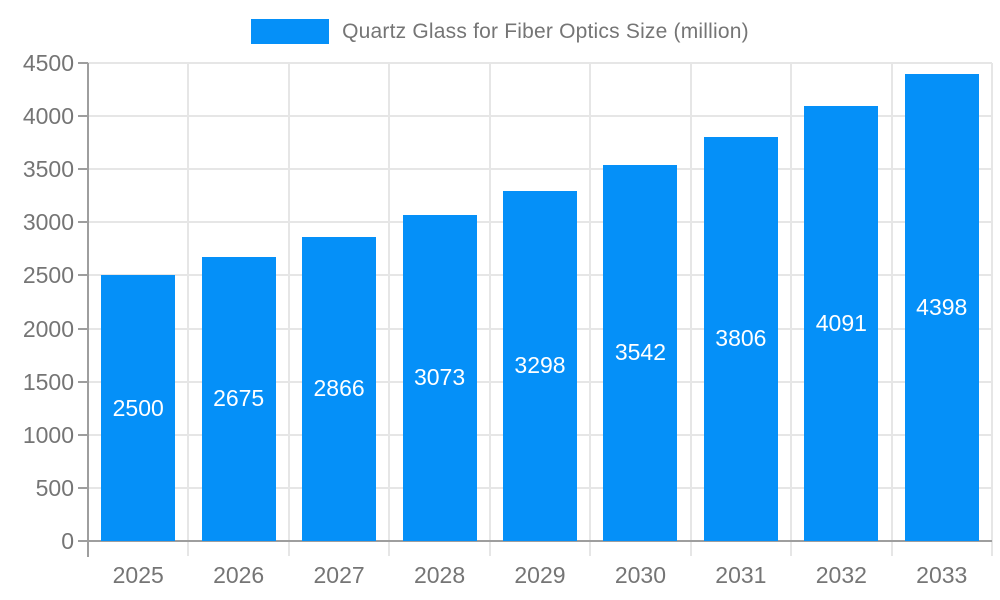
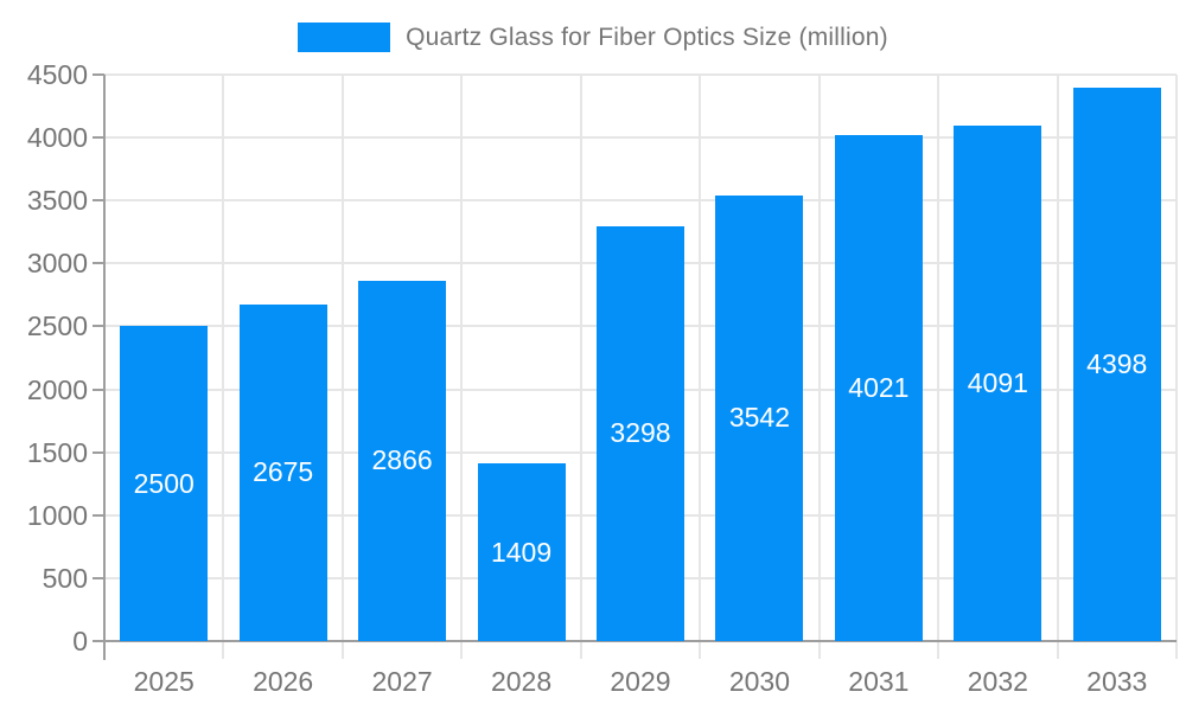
2028: 3073 -> 1409
2031: 3806 -> 4021
